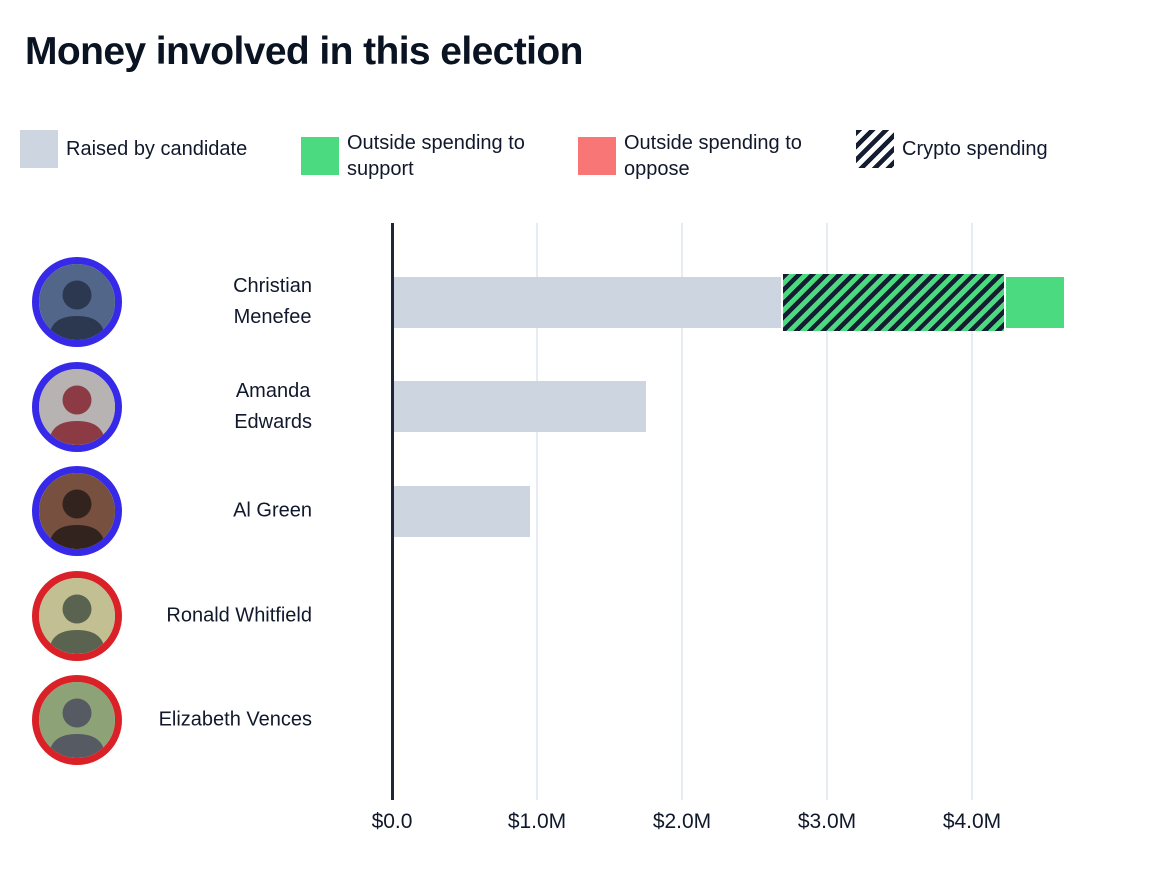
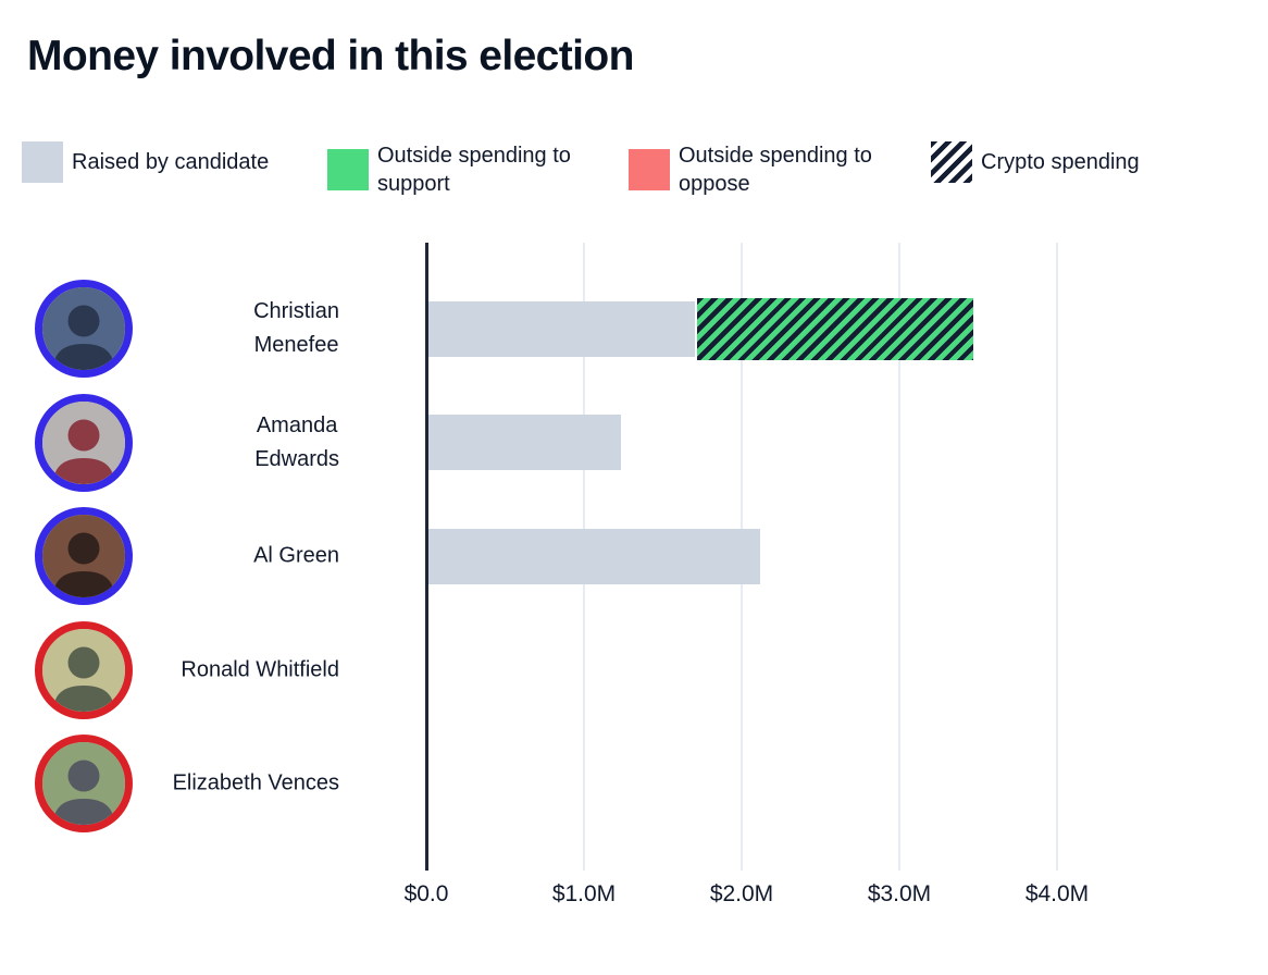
Raised by candidate/Christian Menefee: $2.67M -> $1.69M
Outside spending to support/Christian Menefee: $1.95M -> $1.09M
Crypto spending/Christian Menefee: $1.55M -> $1.78M
Raised by candidate/Amanda Edwards: $1.74M -> $1.22M
Raised by candidate/Al Green: $0.94M -> $2.10M
